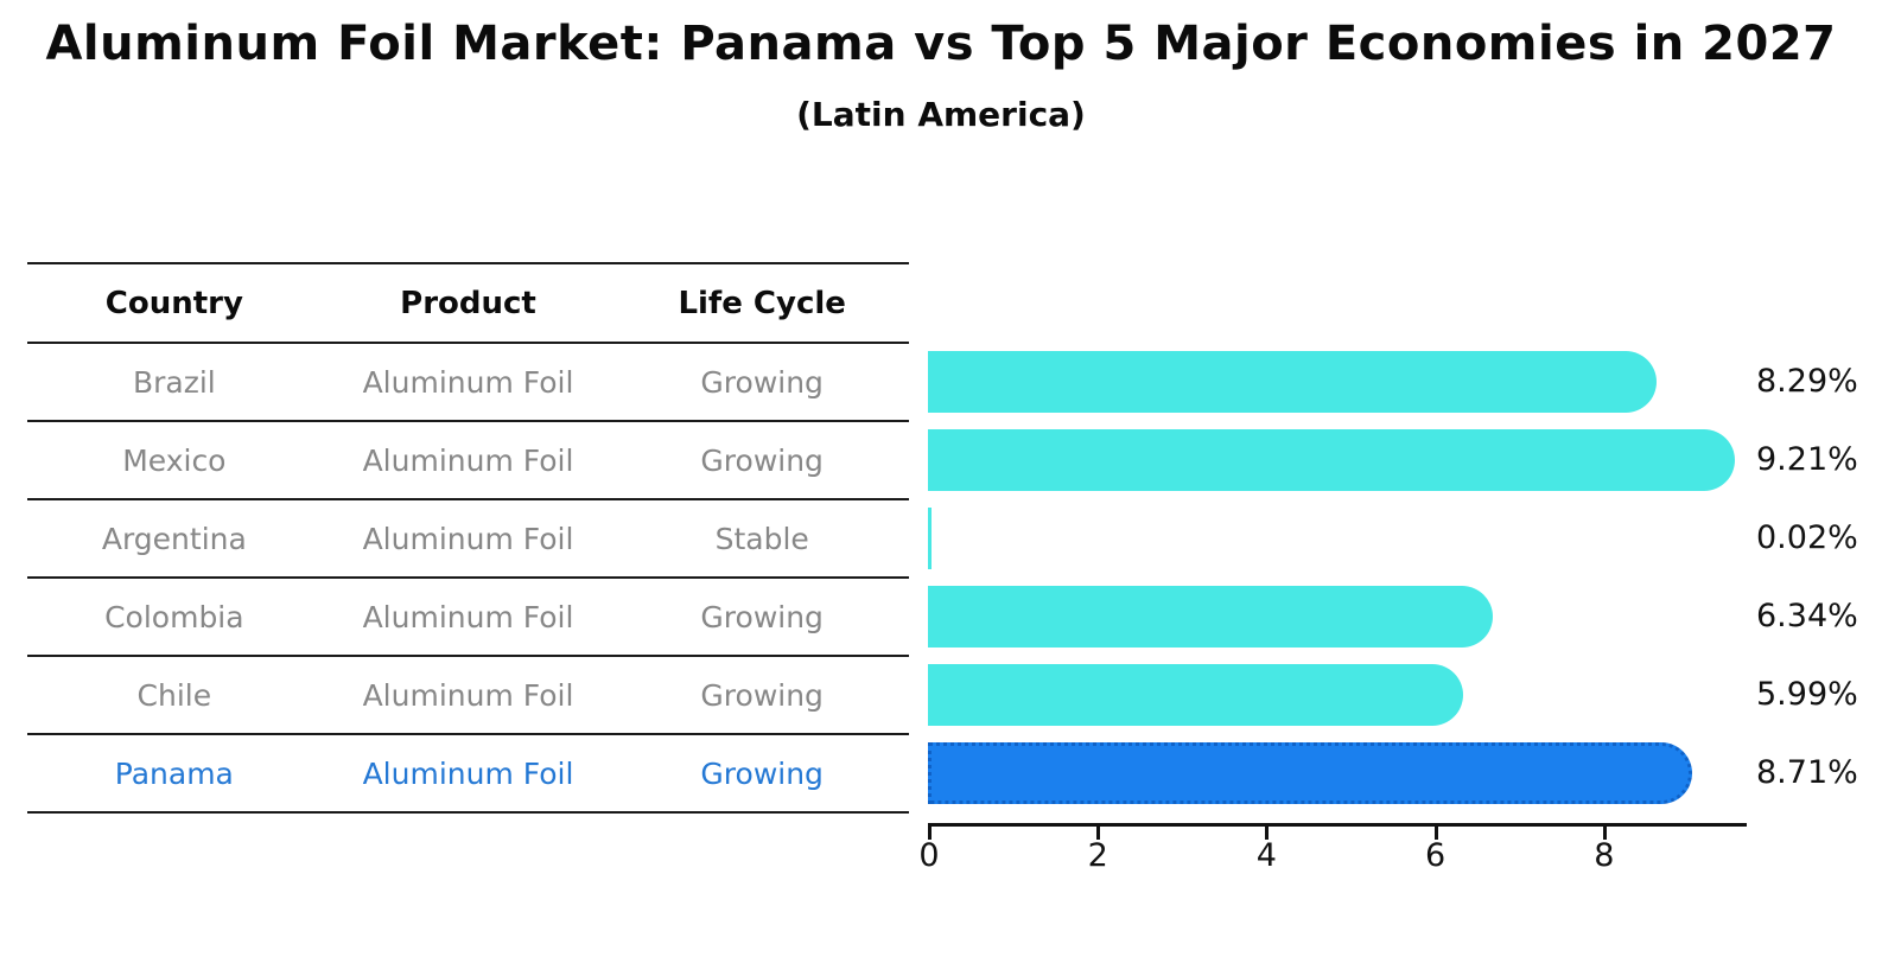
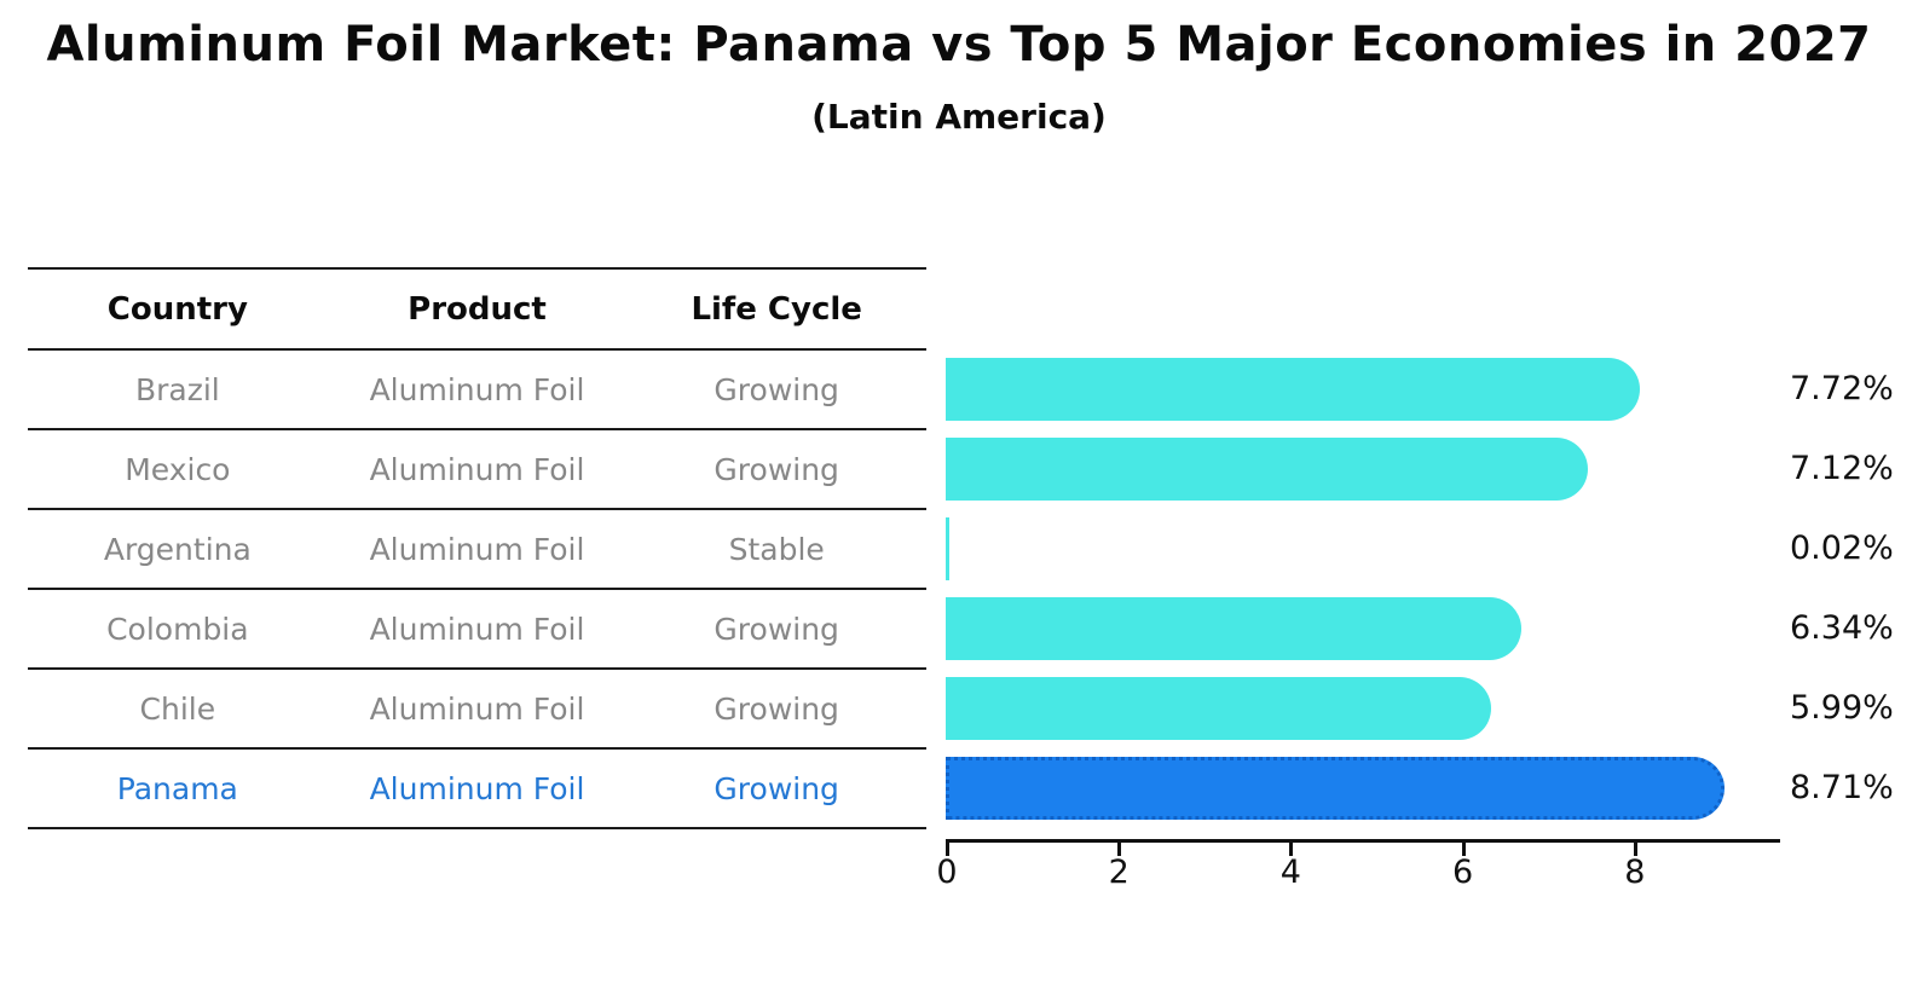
Brazil: 8.29% -> 7.72%
Mexico: 9.21% -> 7.12%
